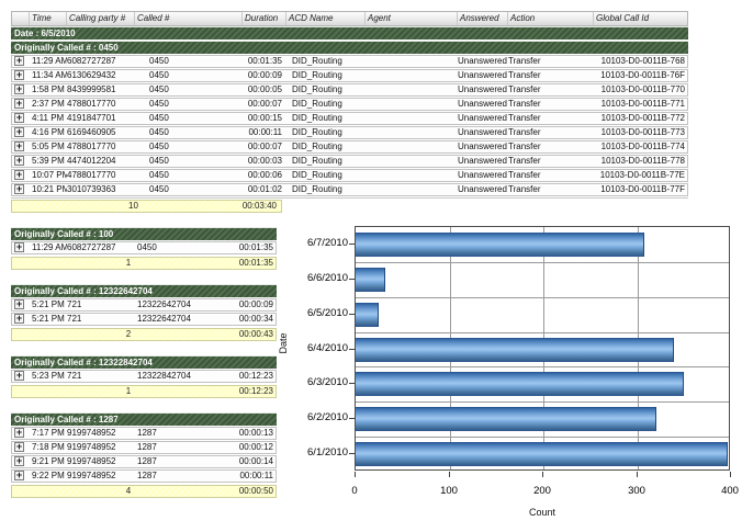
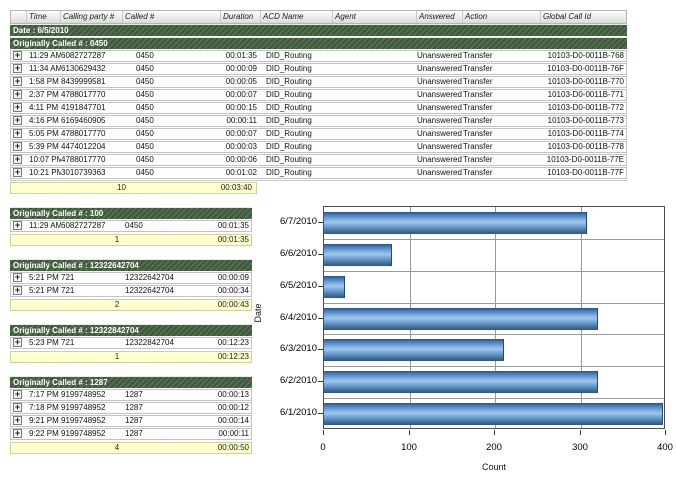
6/6/2010: 30 -> 80
6/4/2010: 340 -> 320
6/3/2010: 350 -> 210
